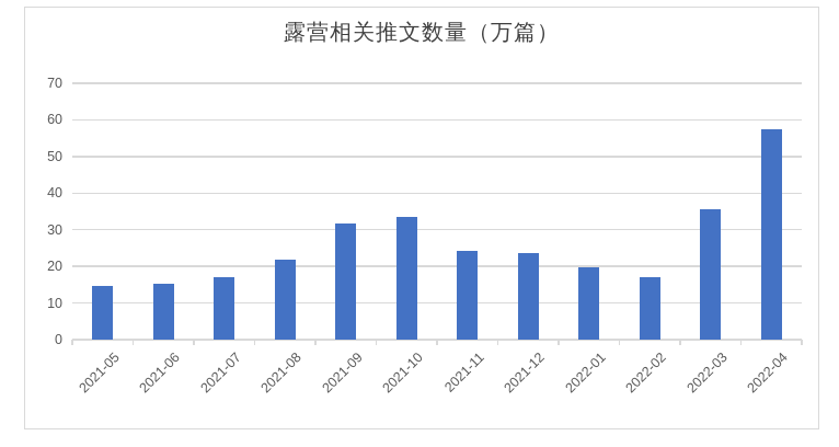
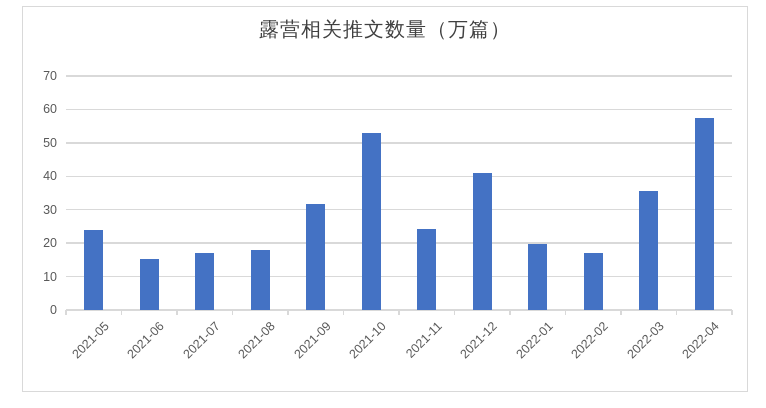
2021-05: 15 -> 24
2021-08: 22 -> 18
2021-10: 34 -> 53
2021-12: 24 -> 41
